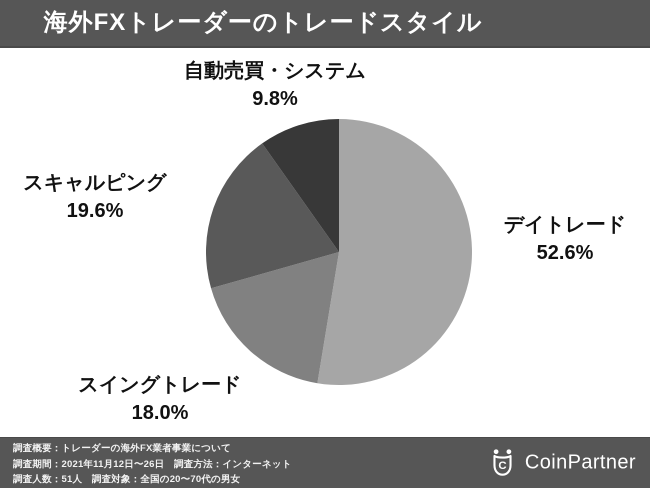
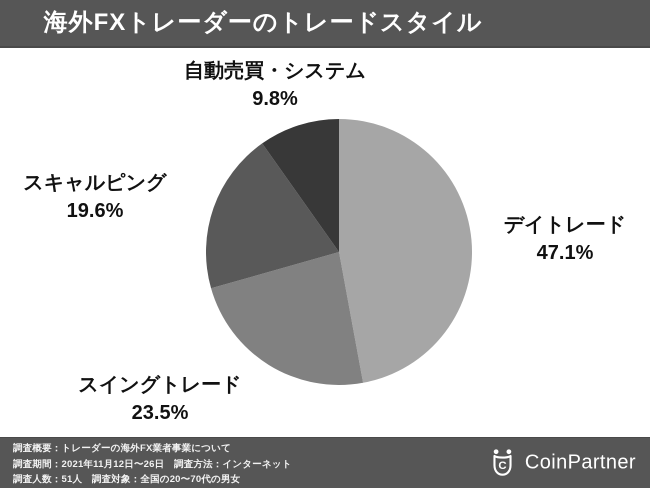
デイトレード: 52.6% -> 47.1%
スイングトレード: 18.0% -> 23.5%
